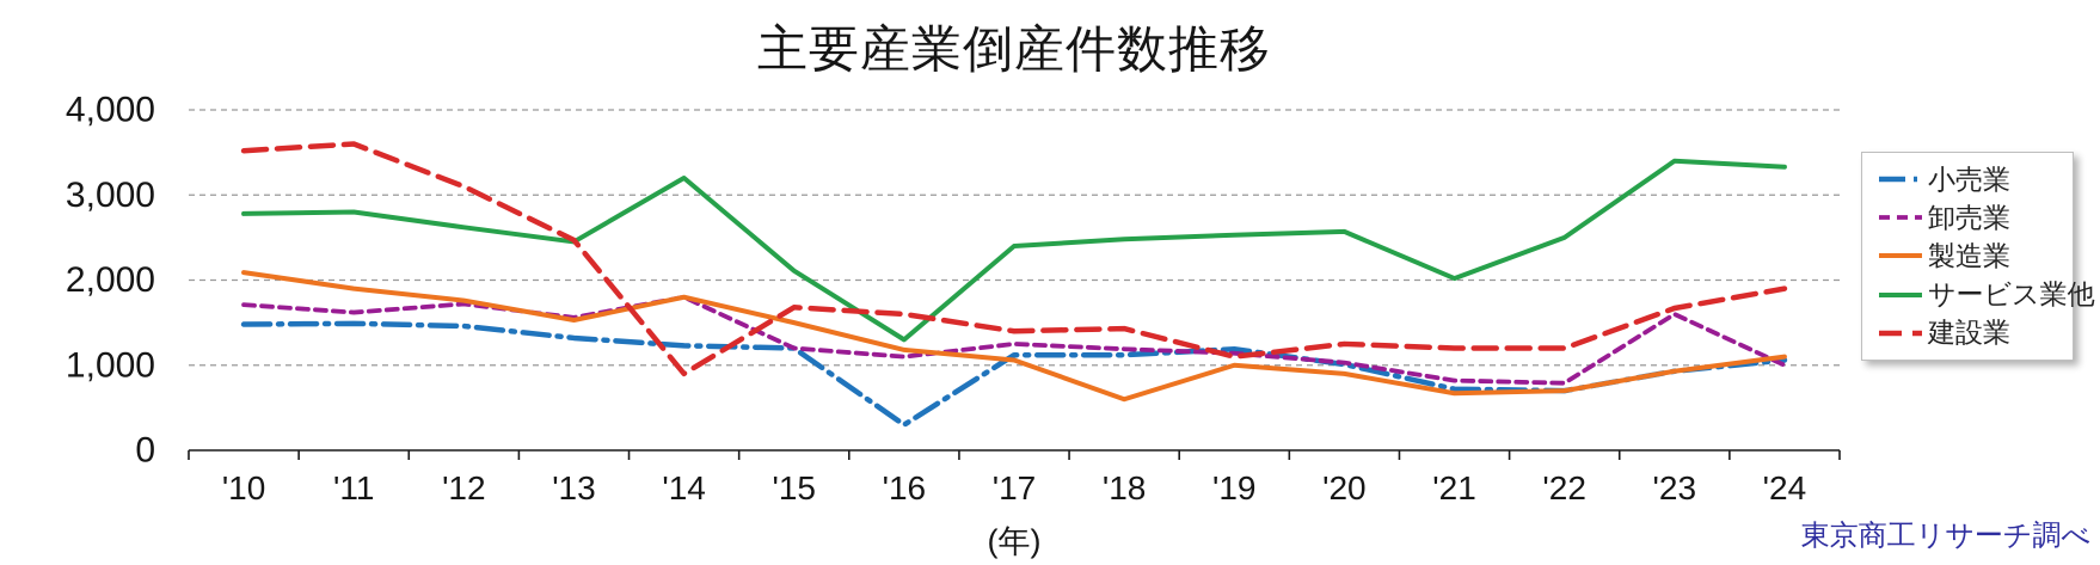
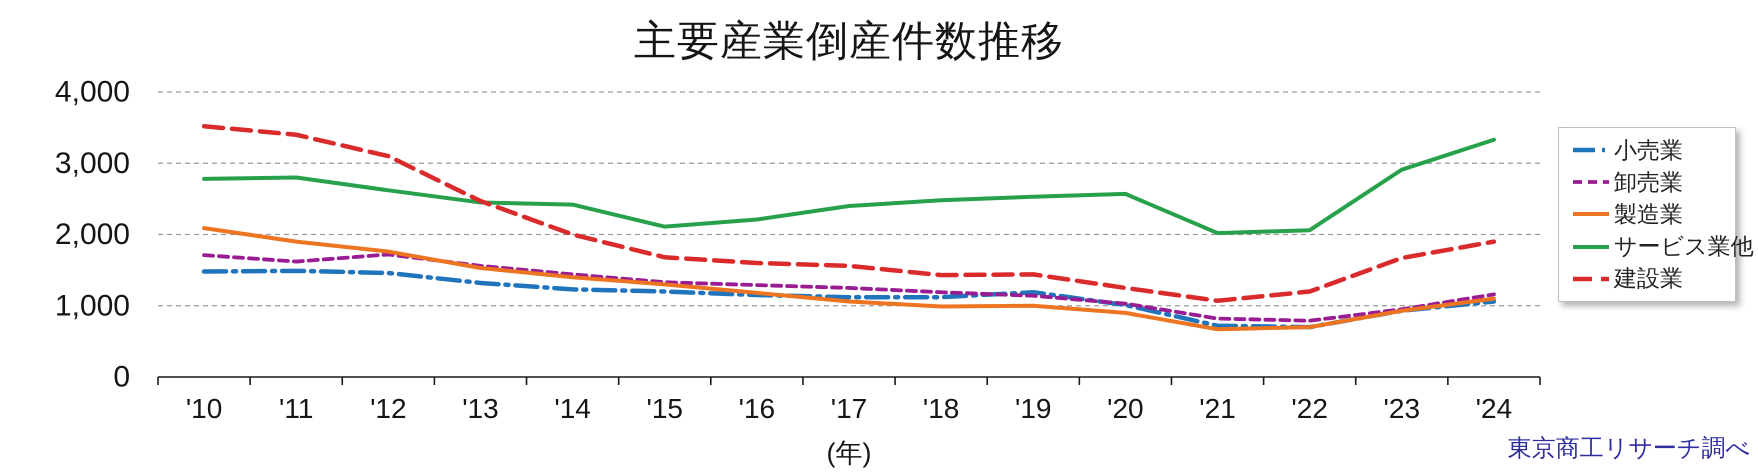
建設業/'11: 3600 -> 3400
卸売業/'14: 1800 -> 1400
製造業/'14: 1800 -> 1400
サービス業他/'14: 3200 -> 2400
建設業/'14: 900 -> 2000
卸売業/'15: 1200 -> 1300
製造業/'15: 1500 -> 1300
小売業/'16: 300 -> 1200
卸売業/'16: 1100 -> 1300
サービス業他/'16: 1300 -> 2200
建設業/'17: 1400 -> 1600
製造業/'18: 600 -> 1000
建設業/'19: 1100 -> 1400
建設業/'21: 1200 -> 1100
サービス業他/'22: 2500 -> 2100
卸売業/'23: 1600 -> 1000
サービス業他/'23: 3400 -> 2900
卸売業/'24: 1000 -> 1200
